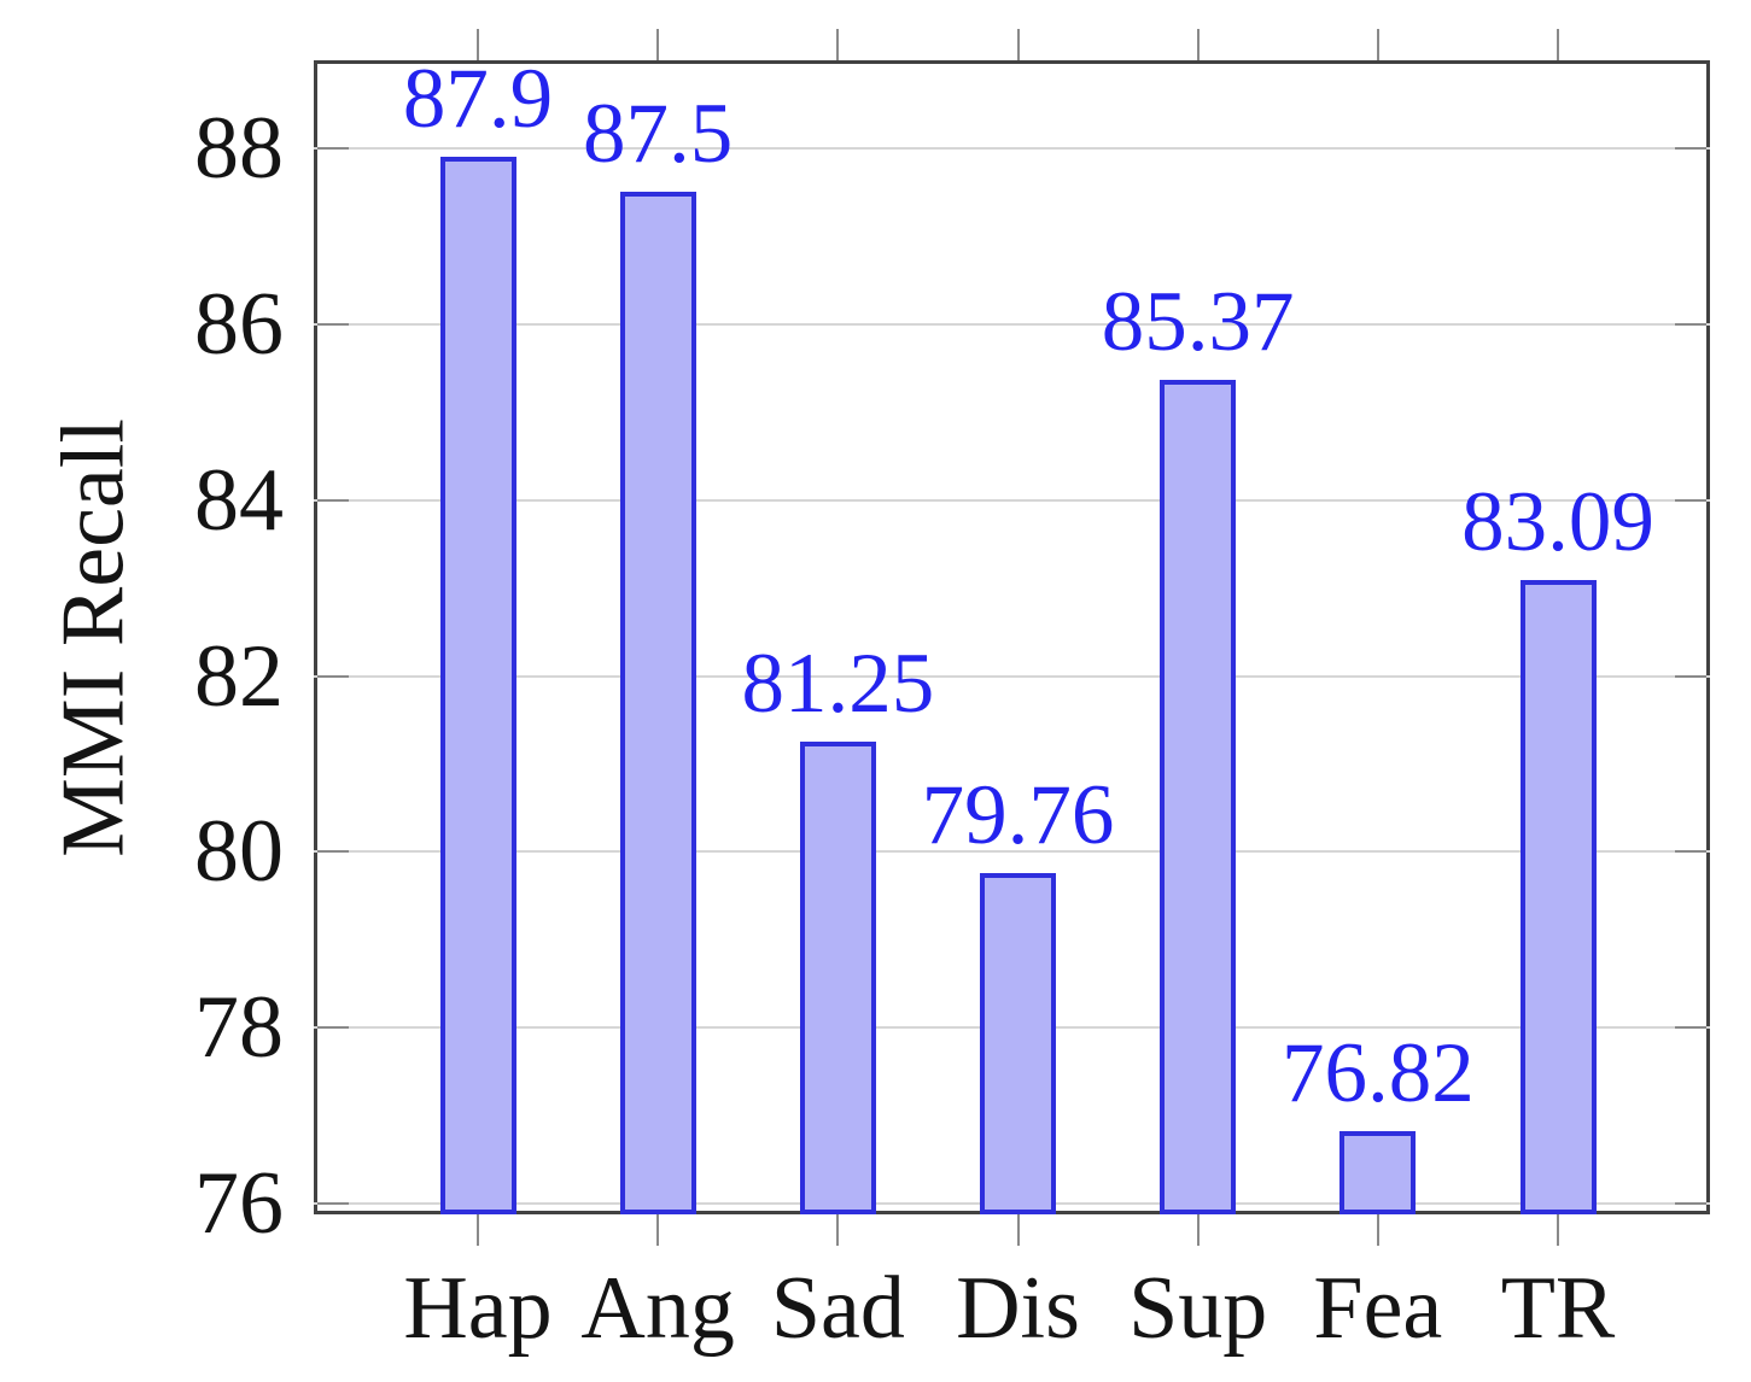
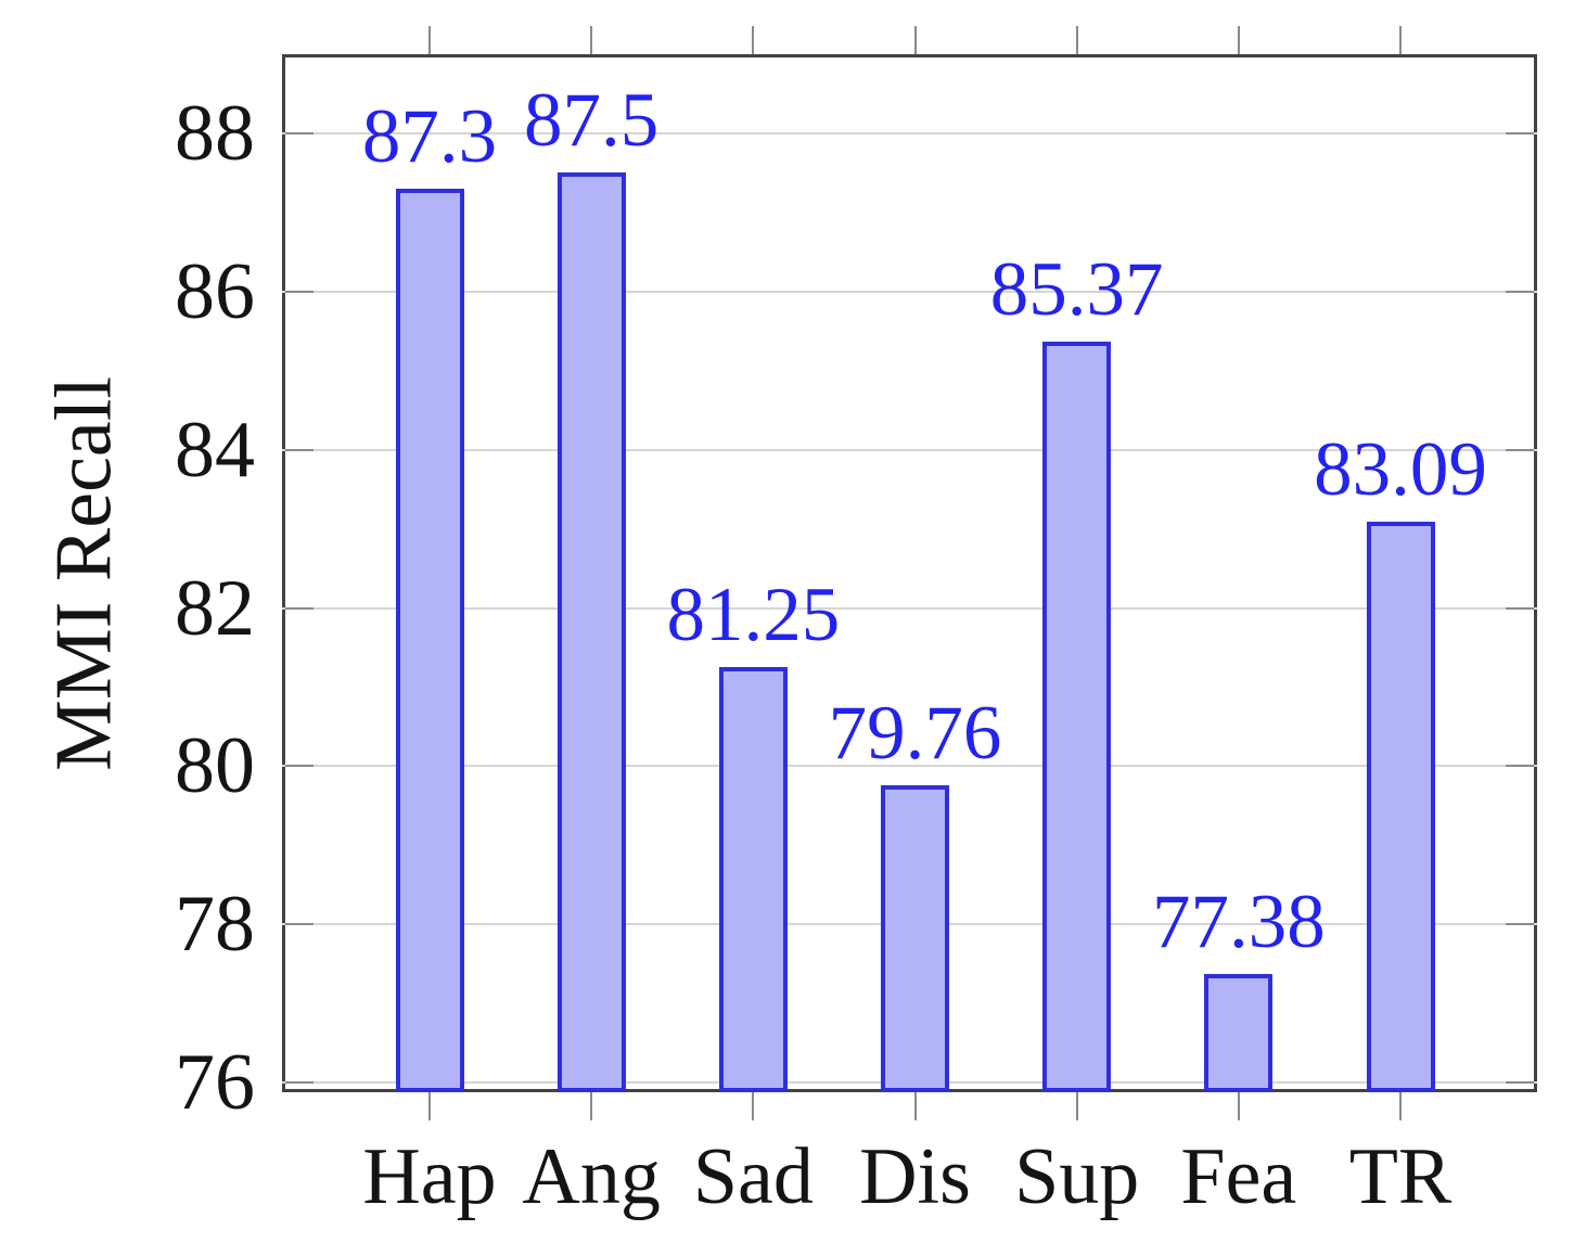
Hap: 87.9 -> 87.3
Fea: 76.82 -> 77.38
